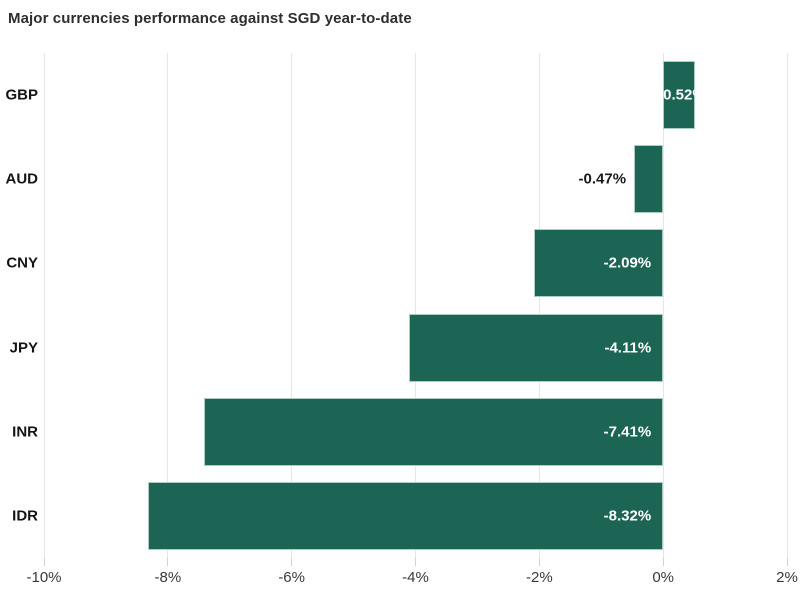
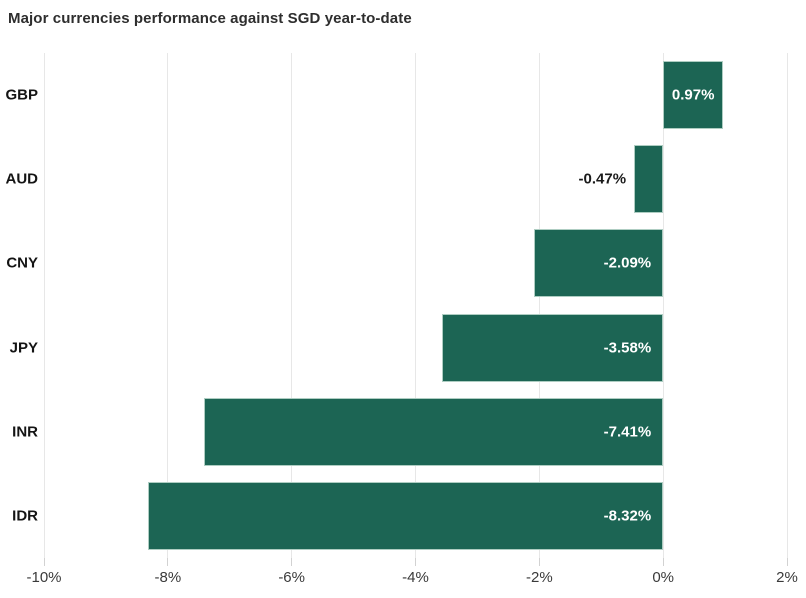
GBP: 0.52% -> 0.97%
JPY: -4.11% -> -3.58%
